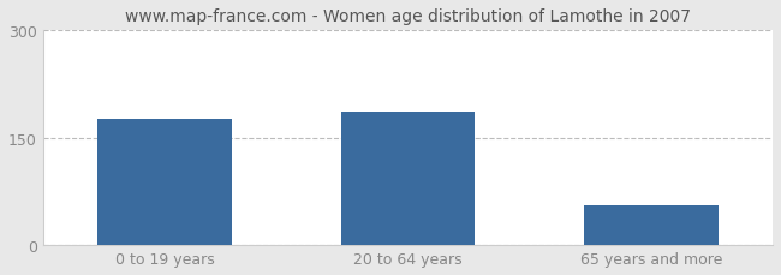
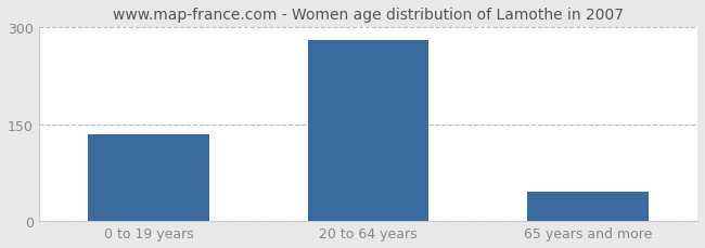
0 to 19 years: 176 -> 135
20 to 64 years: 186 -> 280
65 years and more: 56 -> 45
